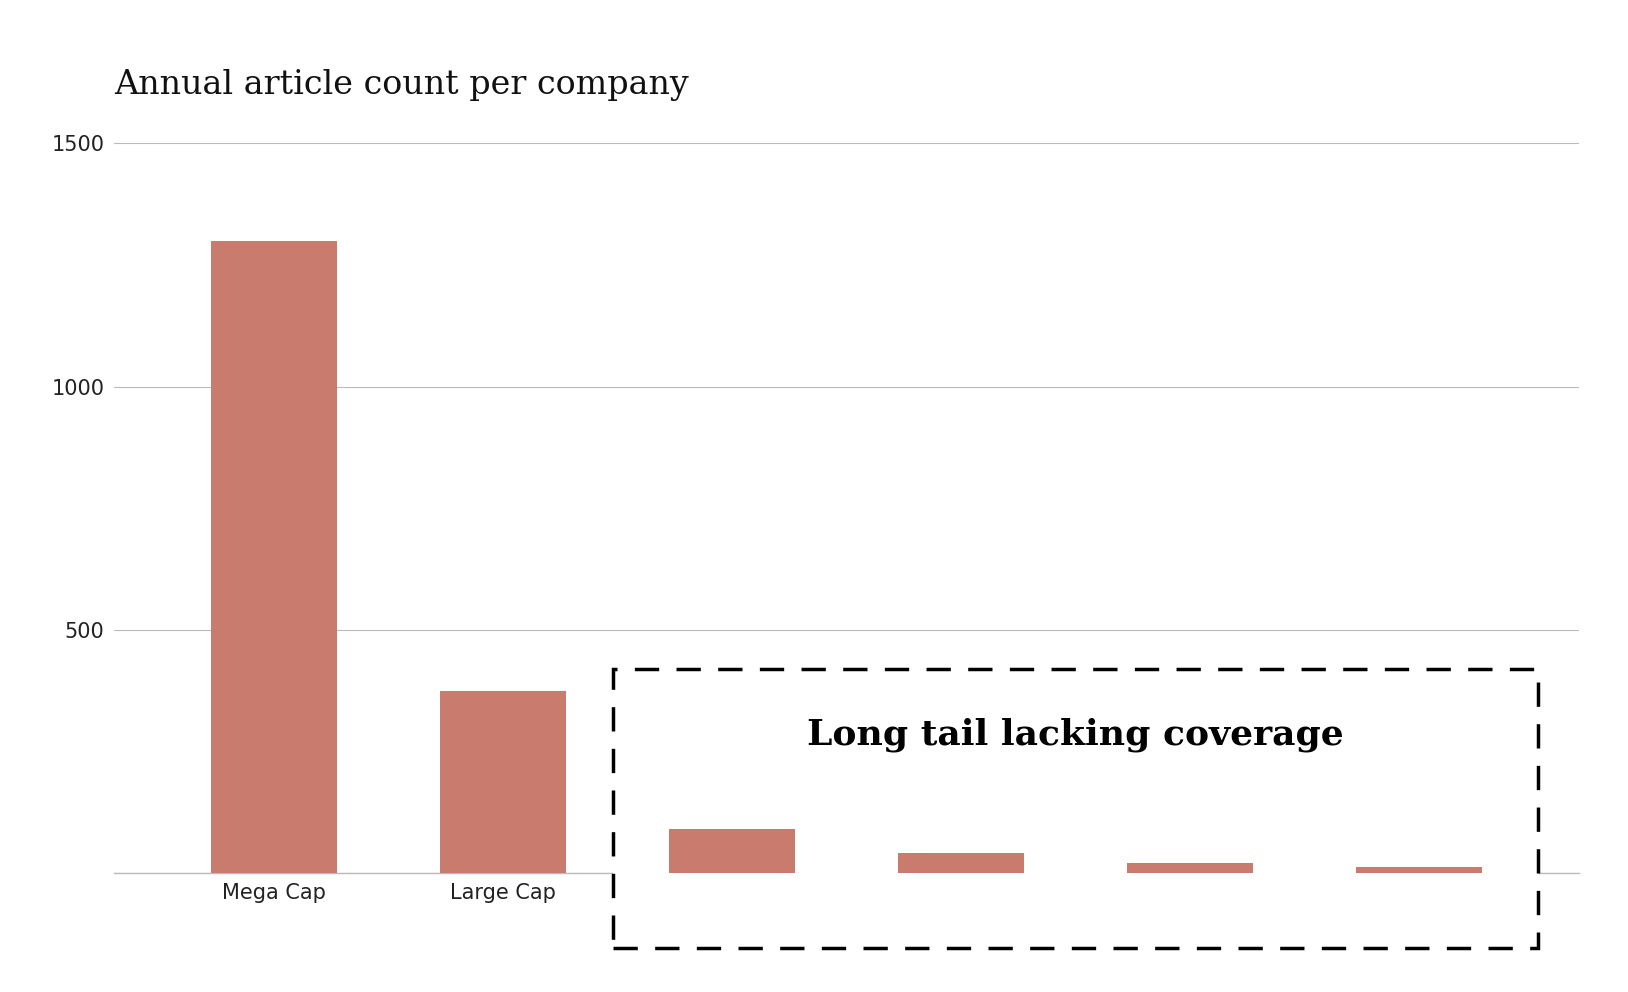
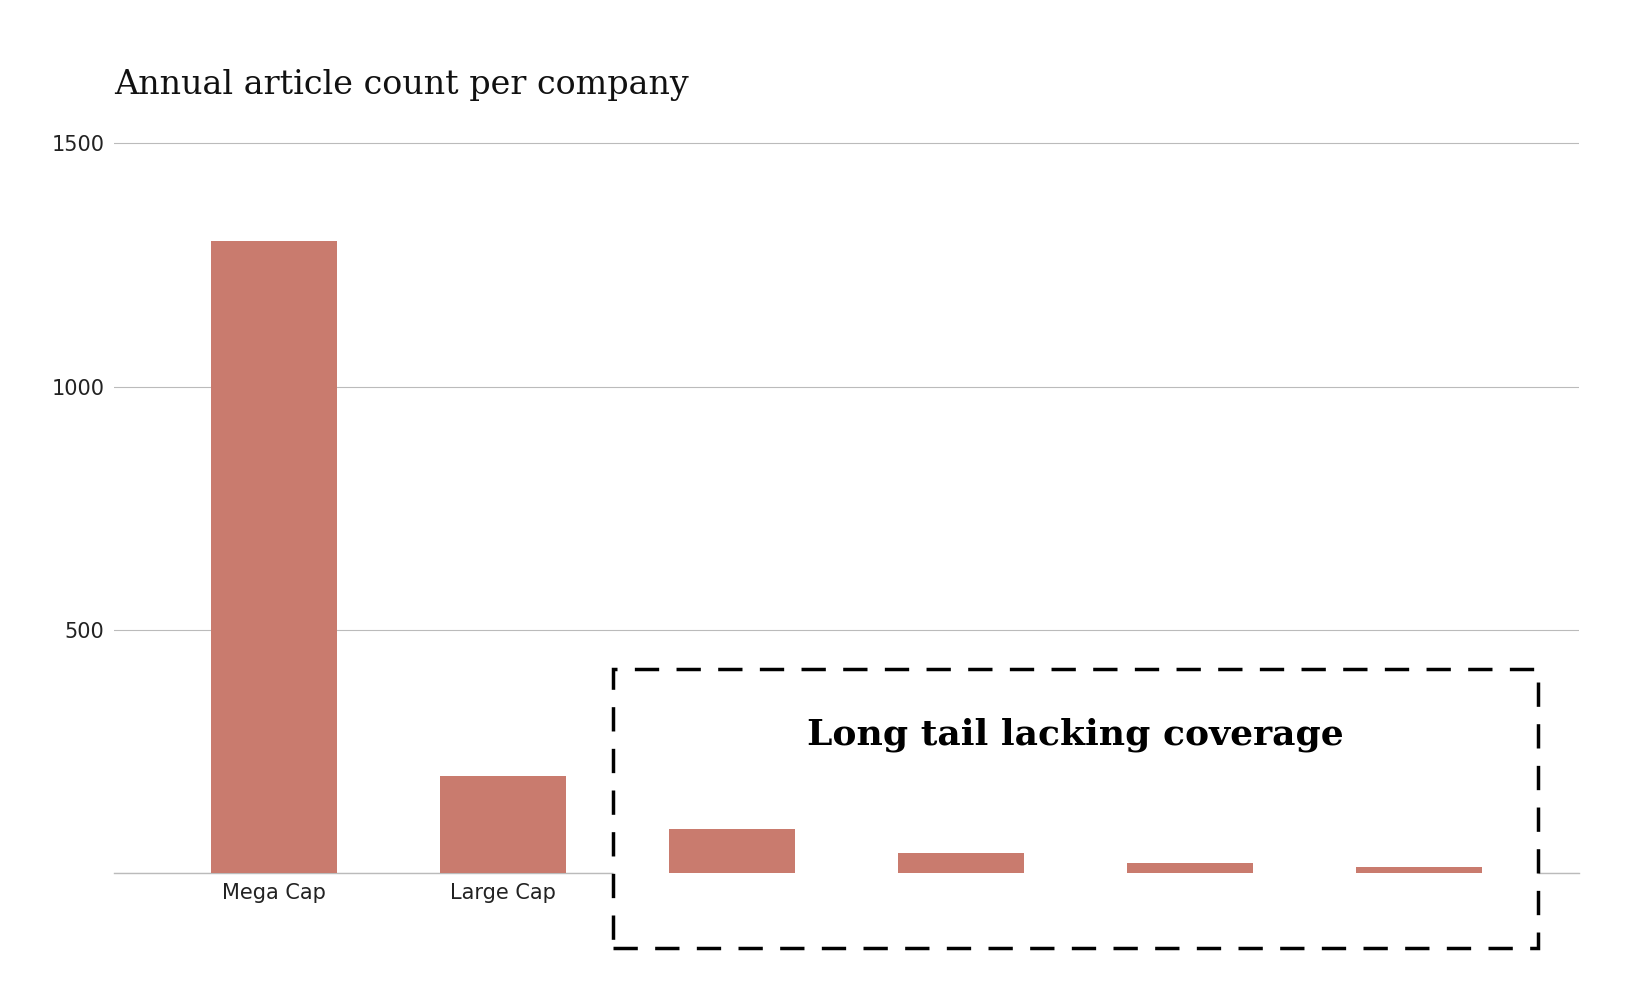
Large Cap: 375 -> 200
